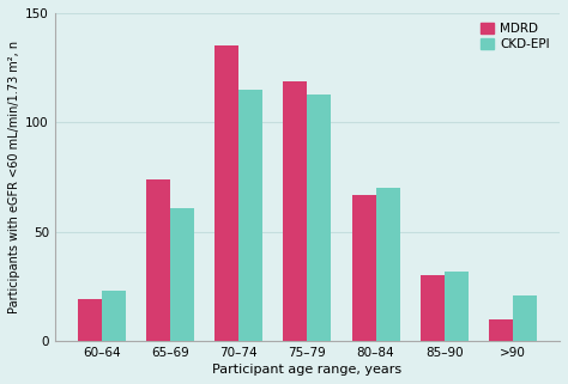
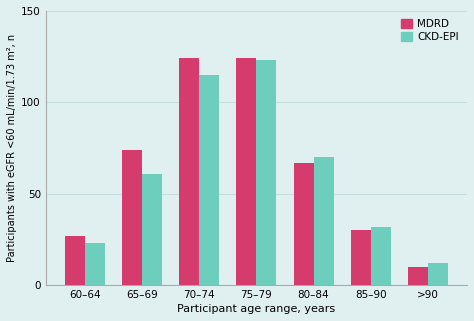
MDRD/60–64: 19 -> 27
MDRD/70–74: 135 -> 124
MDRD/75–79: 119 -> 124
CKD-EPI/75–79: 113 -> 123
CKD-EPI/>90: 21 -> 12
